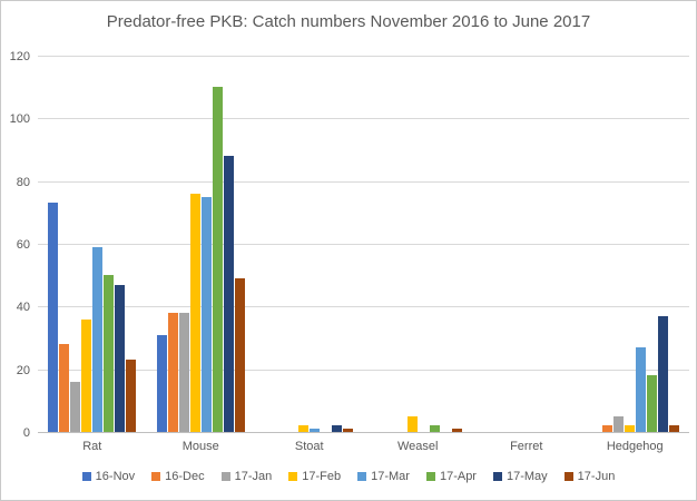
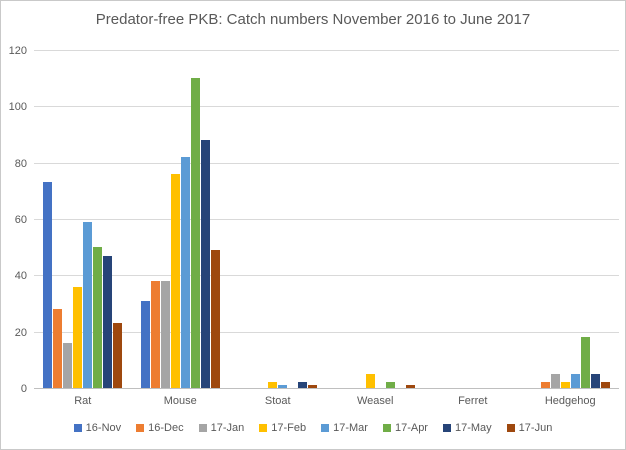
17-Mar/Mouse: 75 -> 82
17-Mar/Hedgehog: 27 -> 5
17-May/Hedgehog: 37 -> 5
